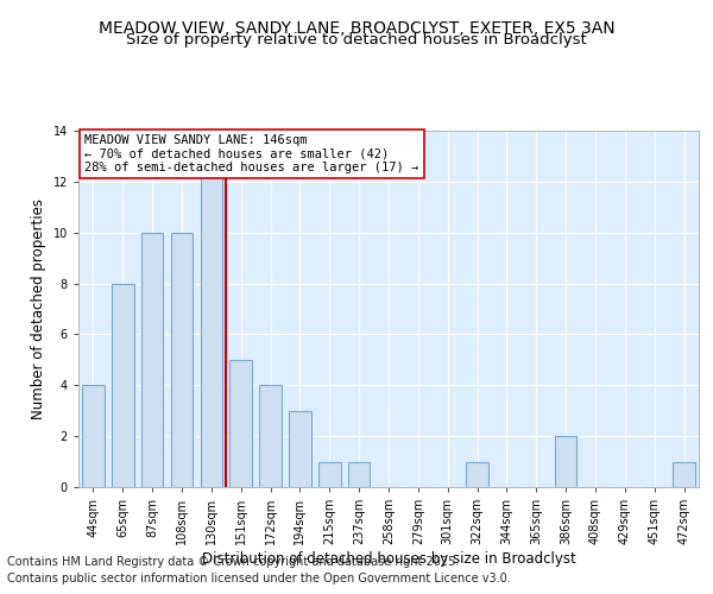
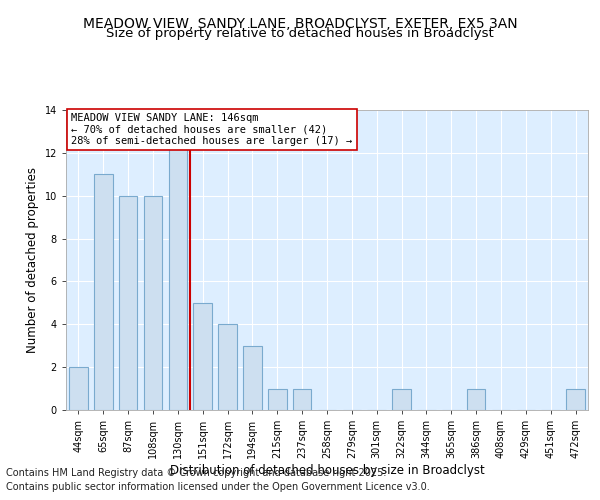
44sqm: 4 -> 2
65sqm: 8 -> 11
386sqm: 2 -> 1
